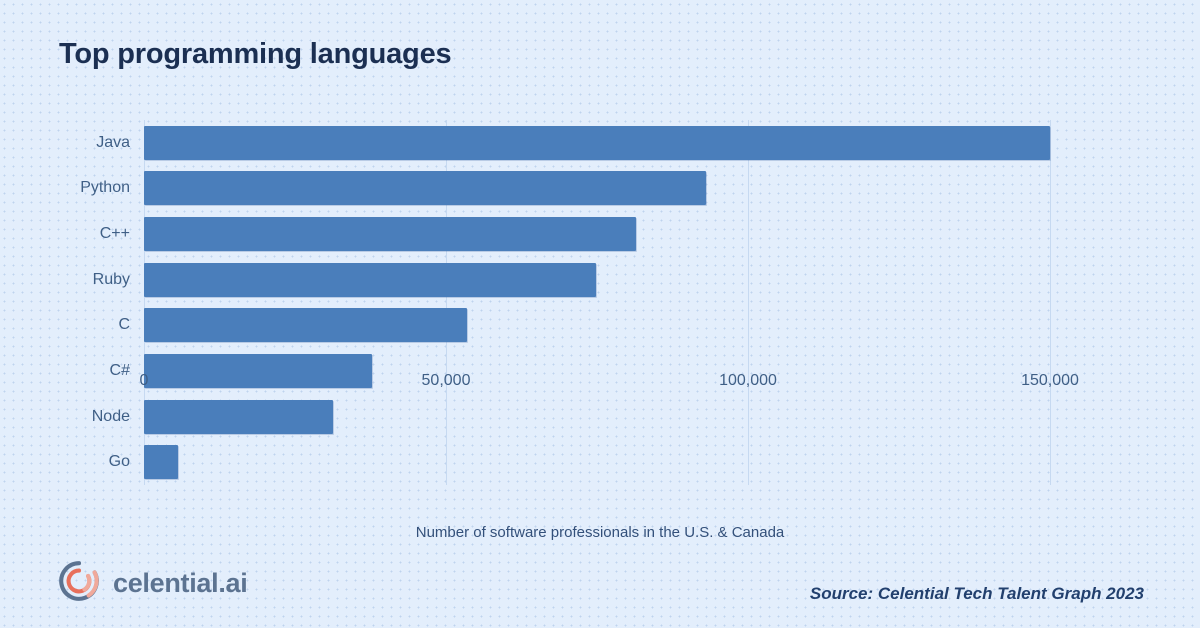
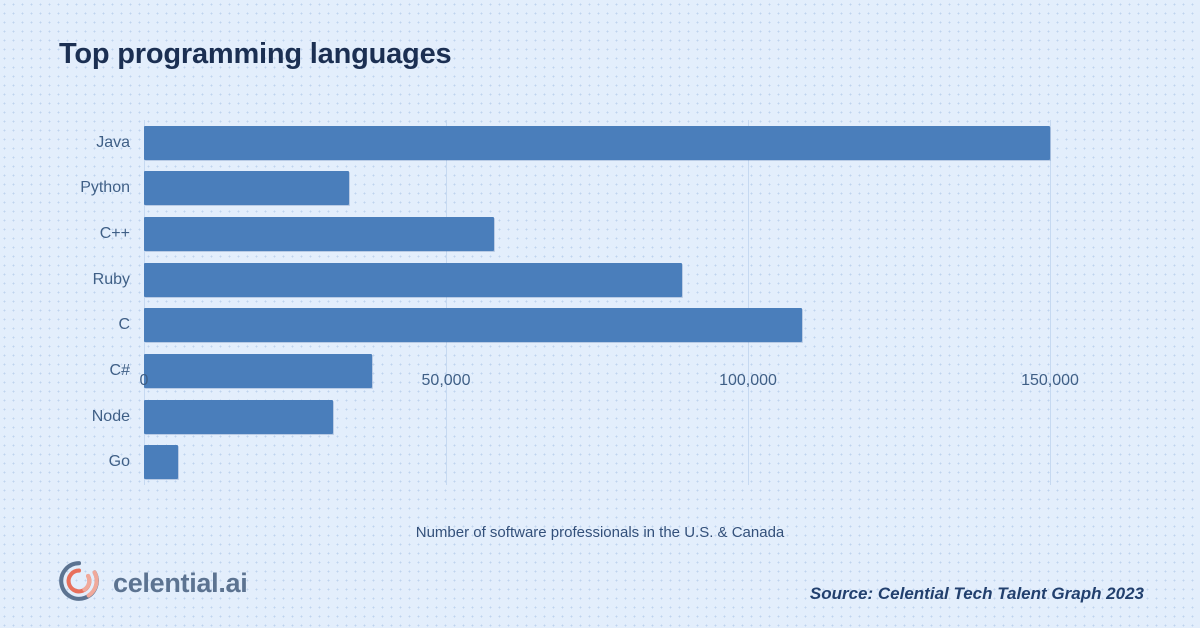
Python: 93000 -> 34000
C++: 82000 -> 58000
Ruby: 75000 -> 89000
C: 54000 -> 109000
